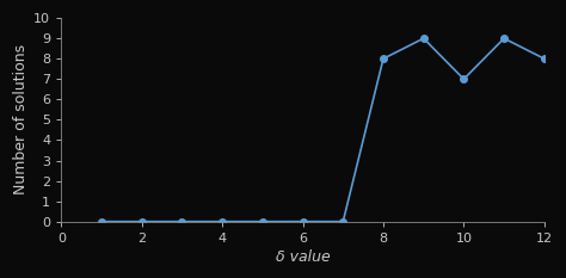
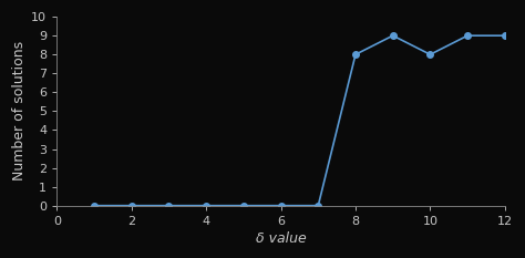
10: 7 -> 8
12: 8 -> 9
